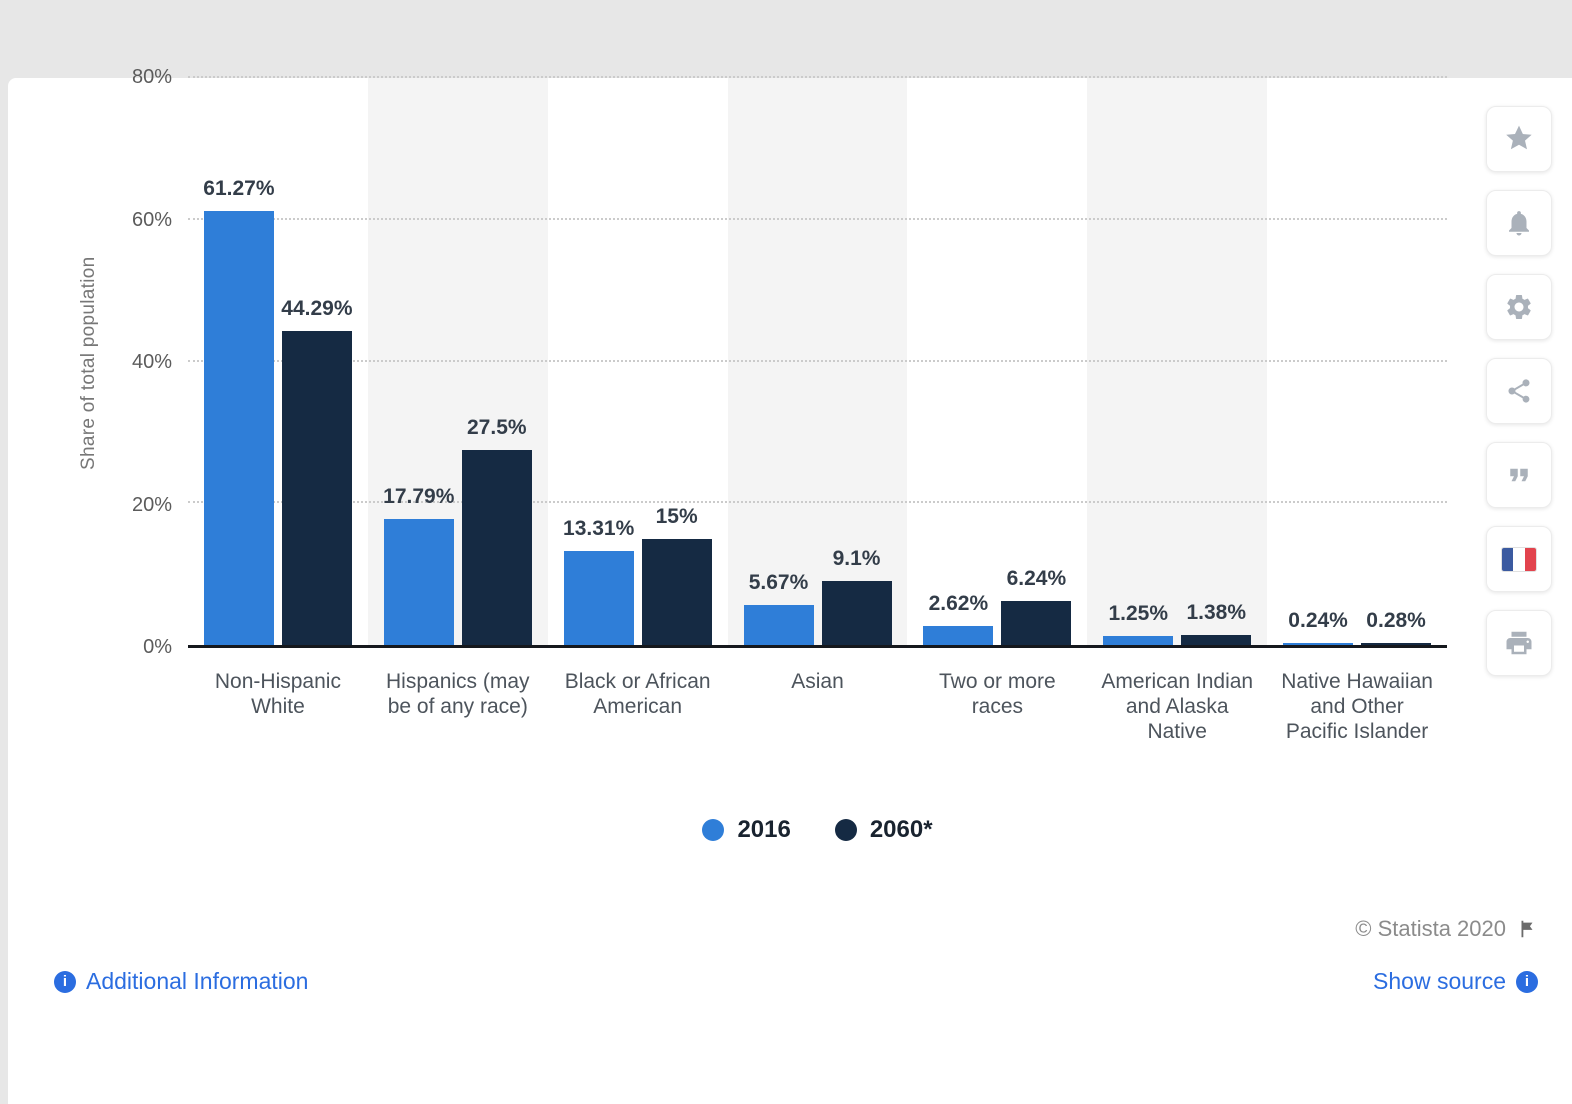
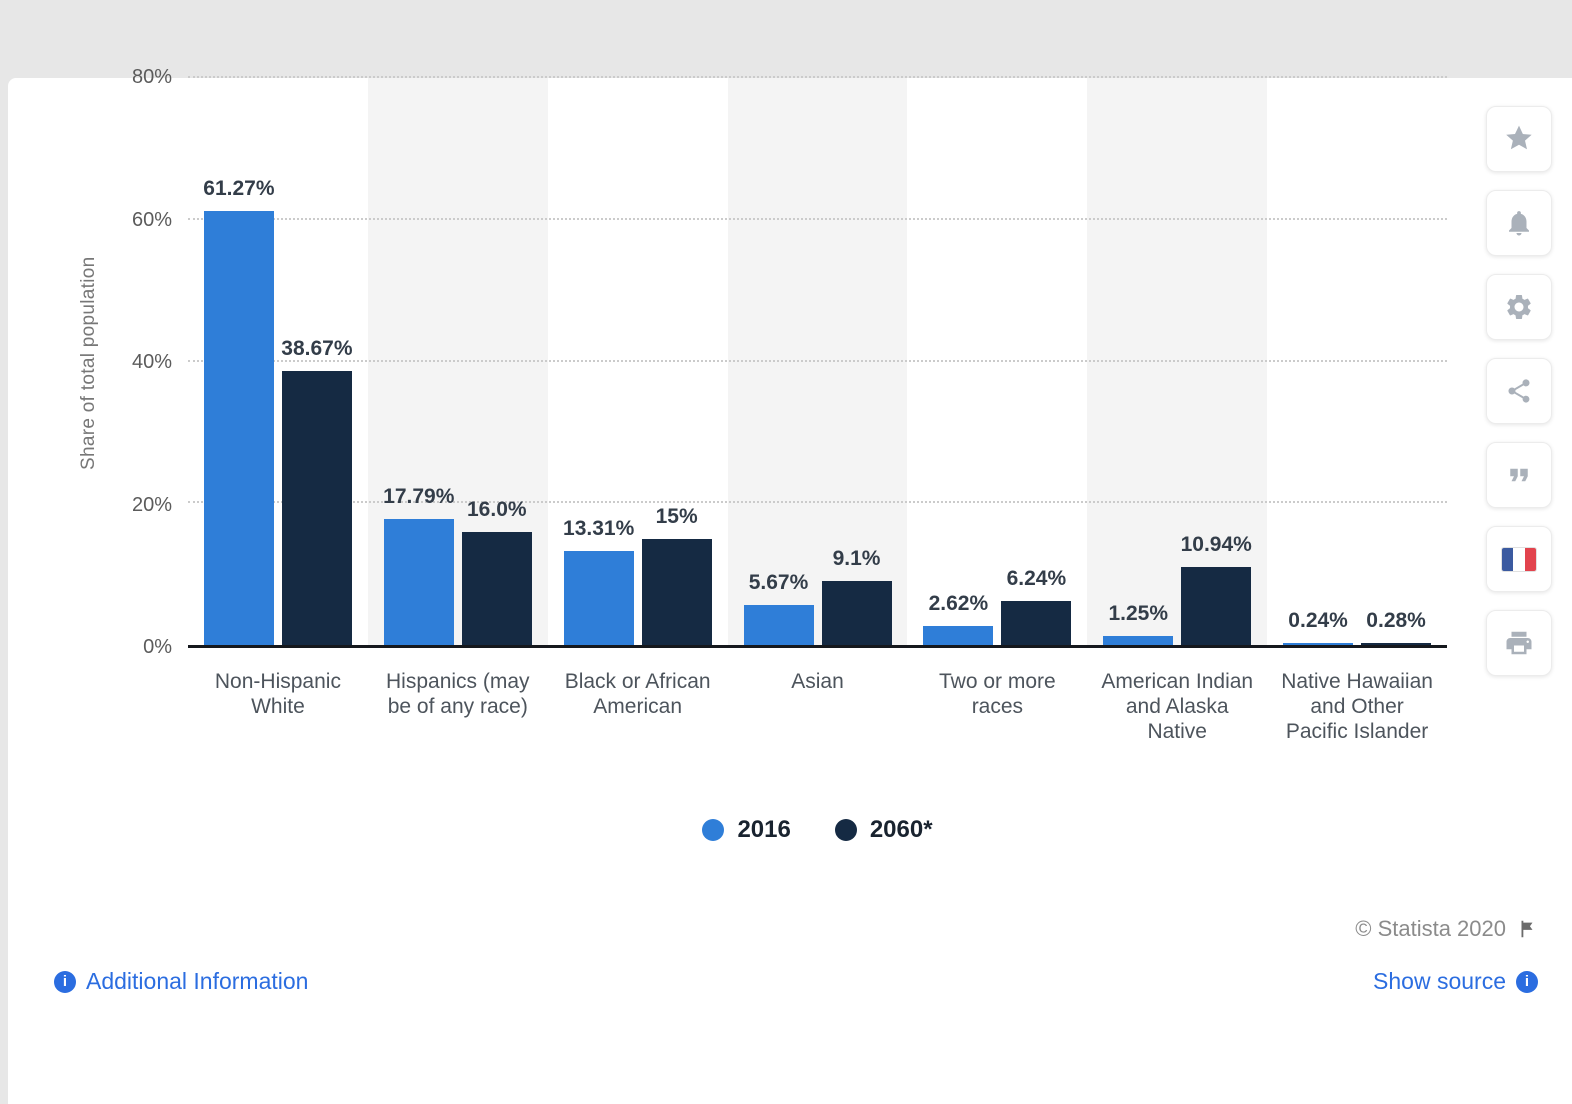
2060*/Non-Hispanic White: 44.29% -> 38.67%
2060*/Hispanics (may be of any race): 27.5% -> 16.0%
2060*/American Indian and Alaska Native: 1.38% -> 10.94%
